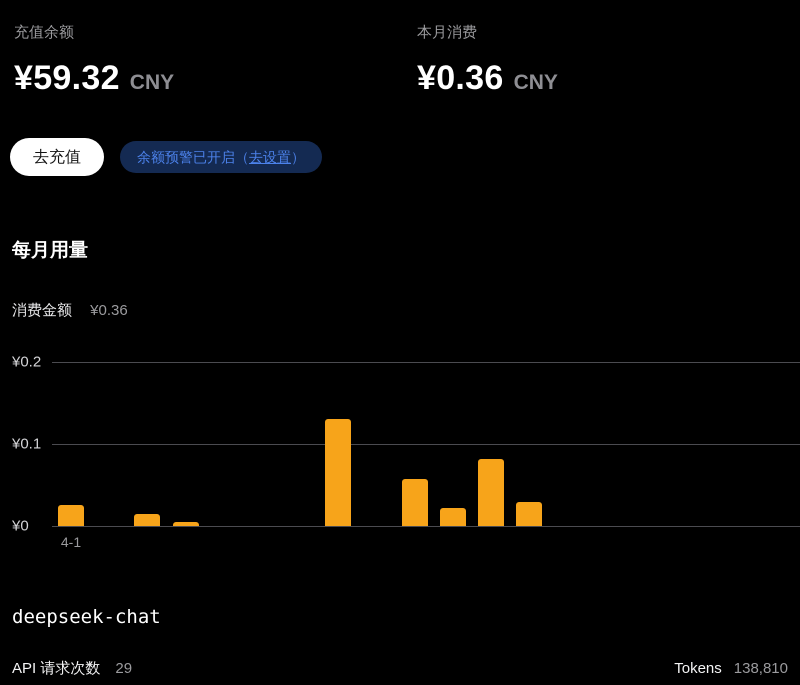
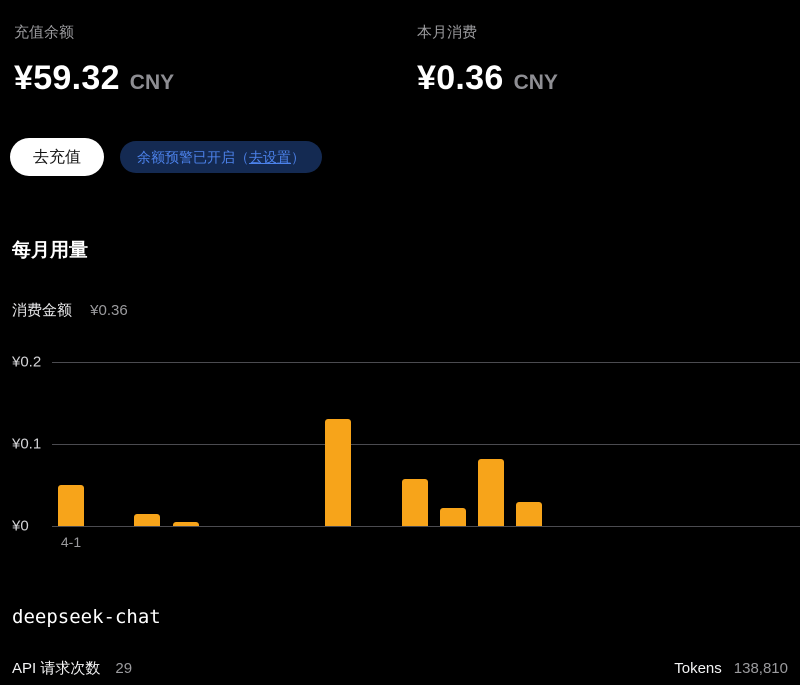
4-1: ¥0.03 -> ¥0.05
